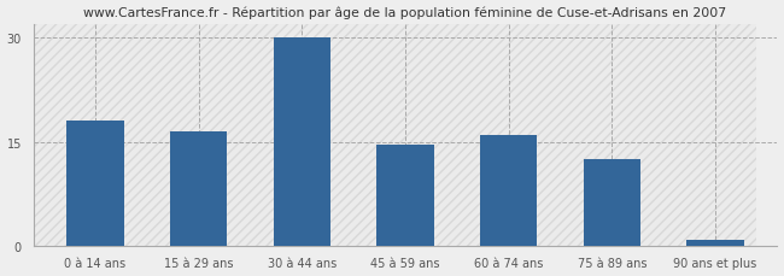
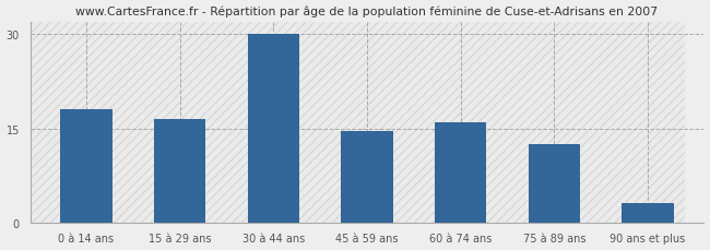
90 ans et plus: 0.8 -> 3.0
